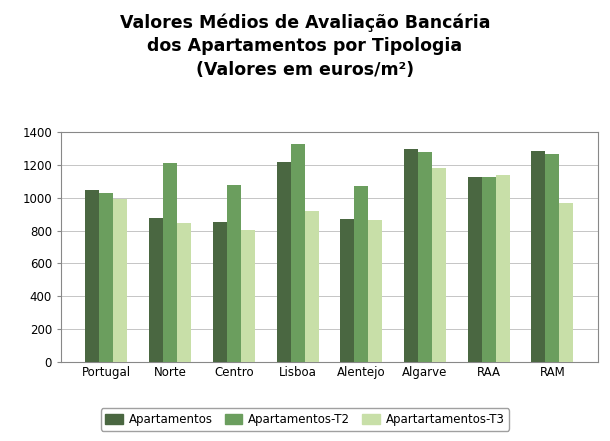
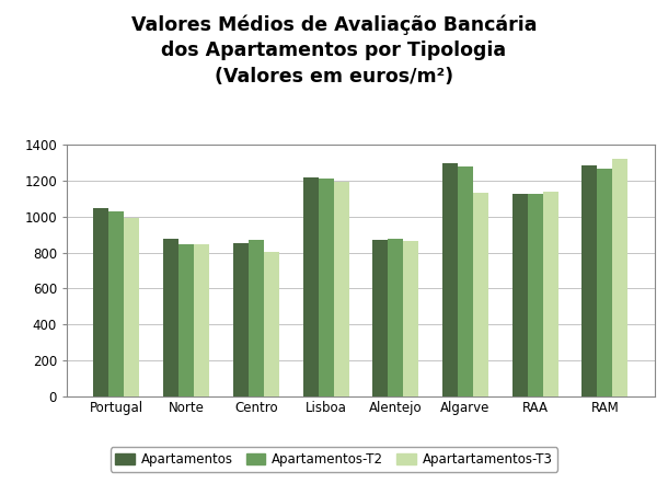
Apartamentos-T2/Norte: 1210 -> 840
Apartamentos-T2/Centro: 1080 -> 870
Apartamentos-T2/Lisboa: 1330 -> 1220
Apartartamentos-T3/Lisboa: 920 -> 1200
Apartamentos-T2/Alentejo: 1070 -> 880
Apartartamentos-T3/Algarve: 1180 -> 1140
Apartartamentos-T3/RAM: 970 -> 1320
